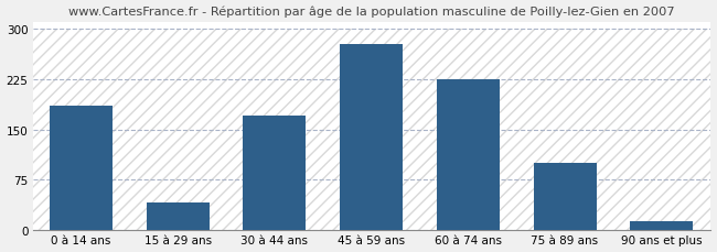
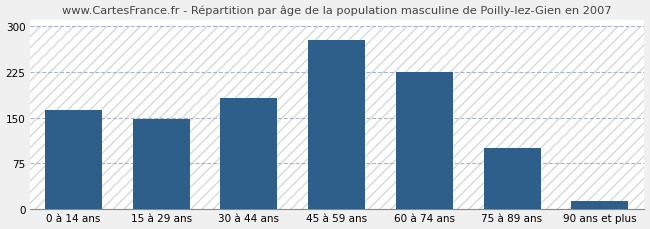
0 à 14 ans: 186 -> 163
15 à 29 ans: 42 -> 148
30 à 44 ans: 170 -> 183
